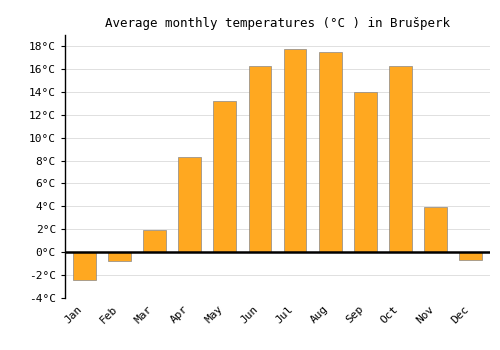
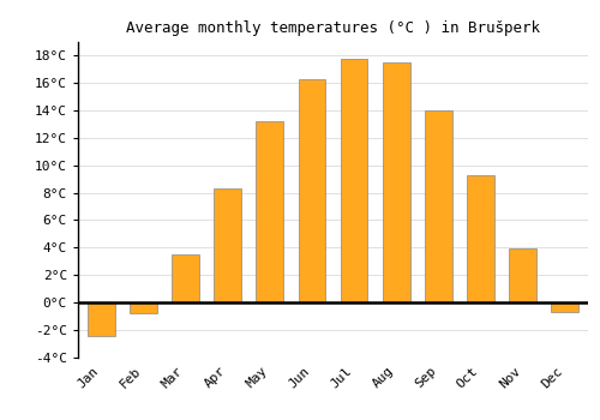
Mar: 1.9°C -> 3.5°C
Oct: 16.3°C -> 9.3°C
